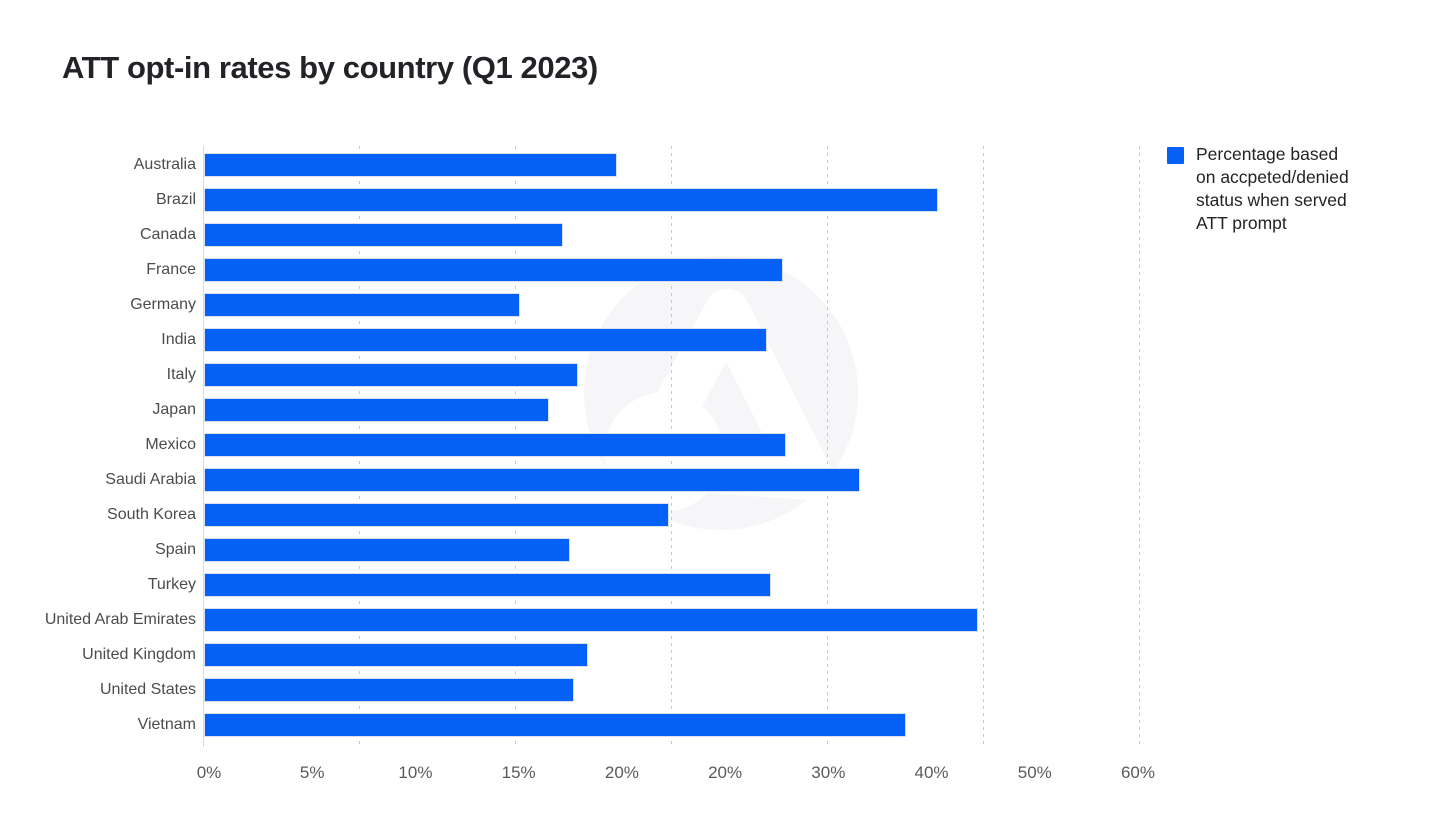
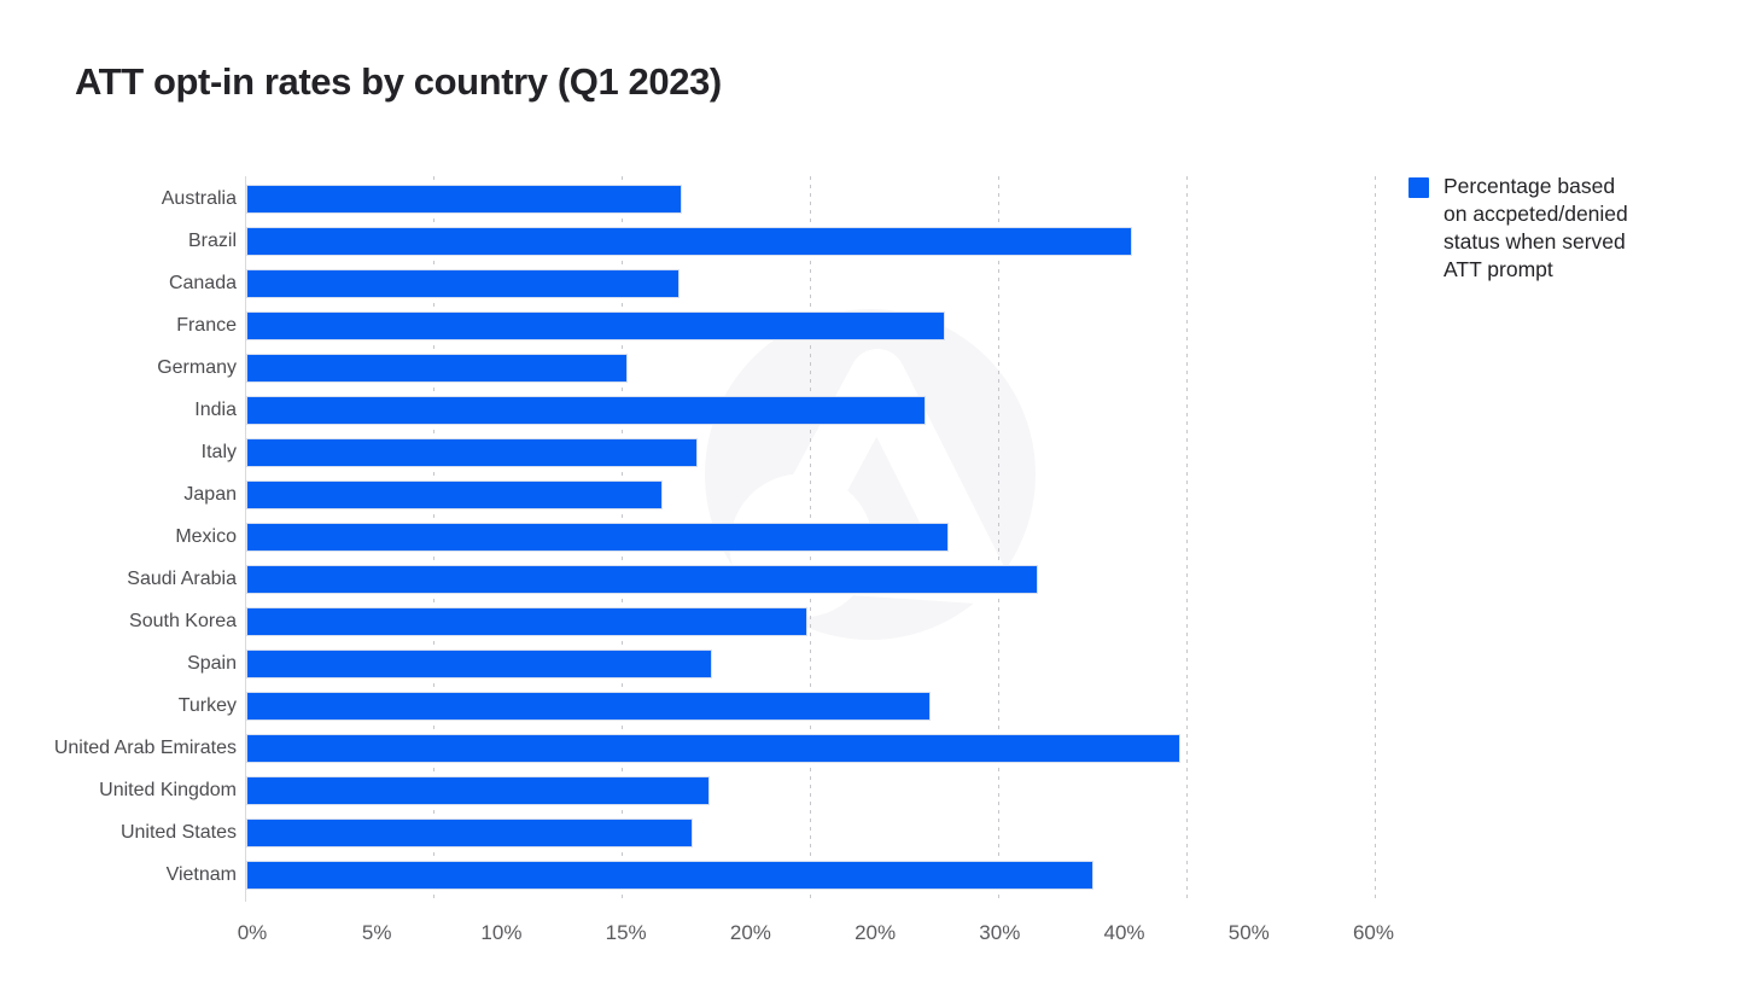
Australia: 19.9% -> 17.4%
Spain: 17.6% -> 18.6%
